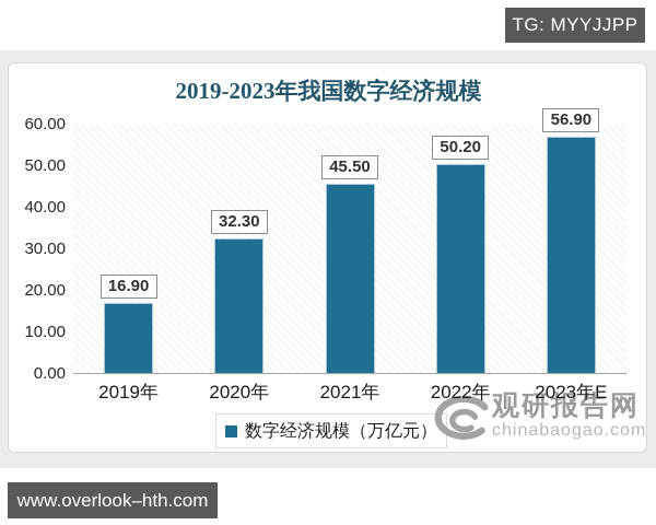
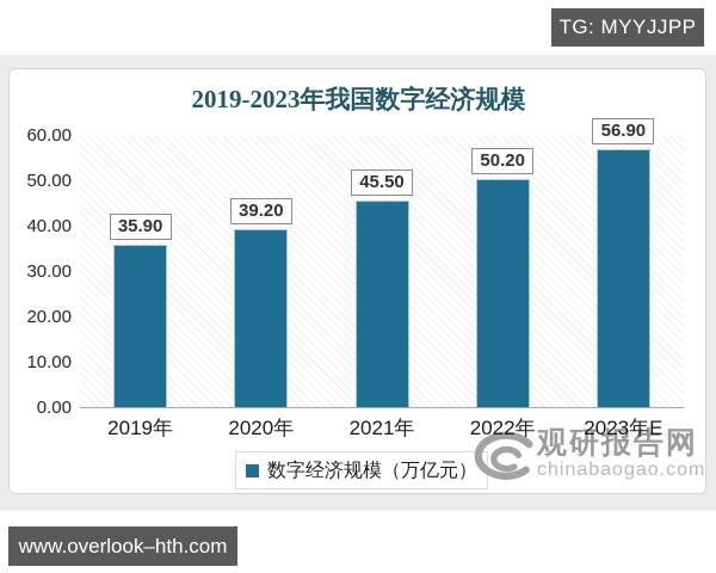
2019年: 16.90 -> 35.90
2020年: 32.30 -> 39.20
